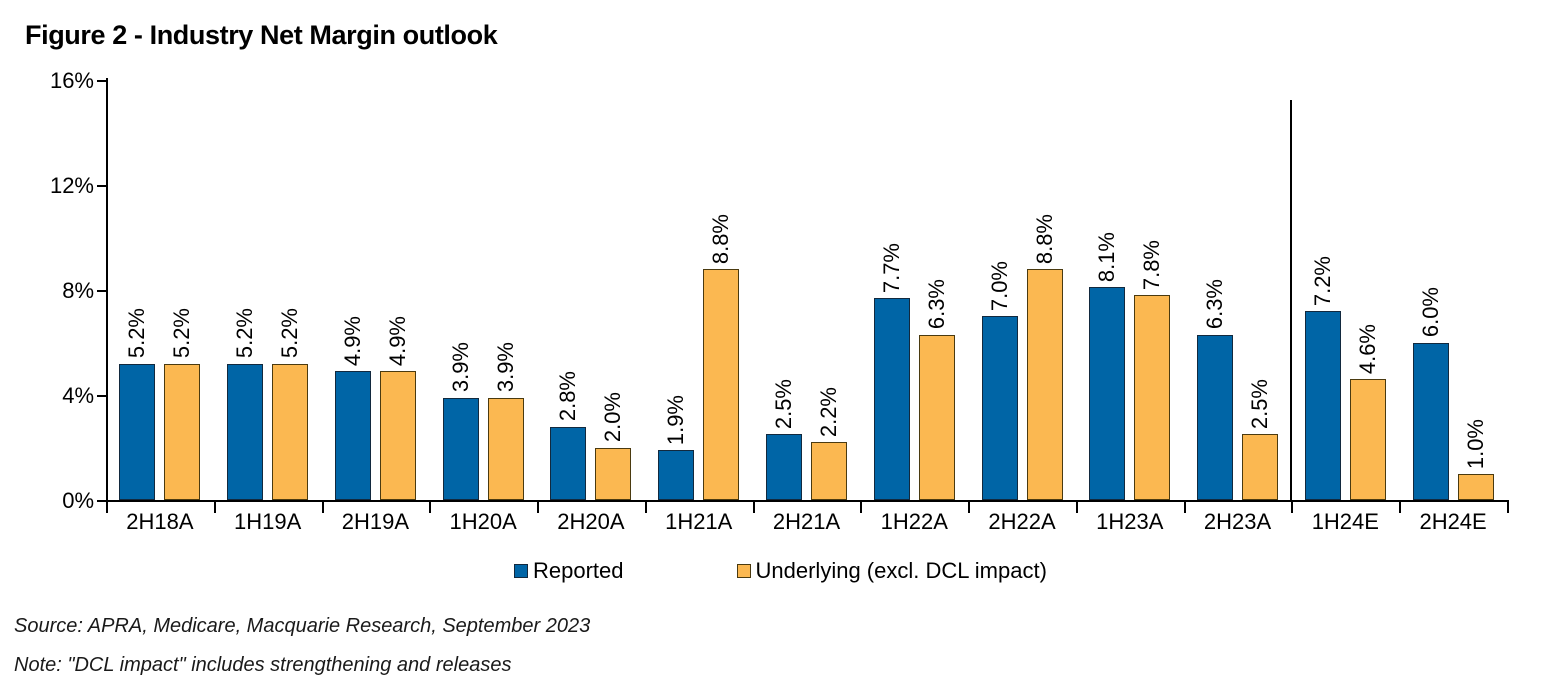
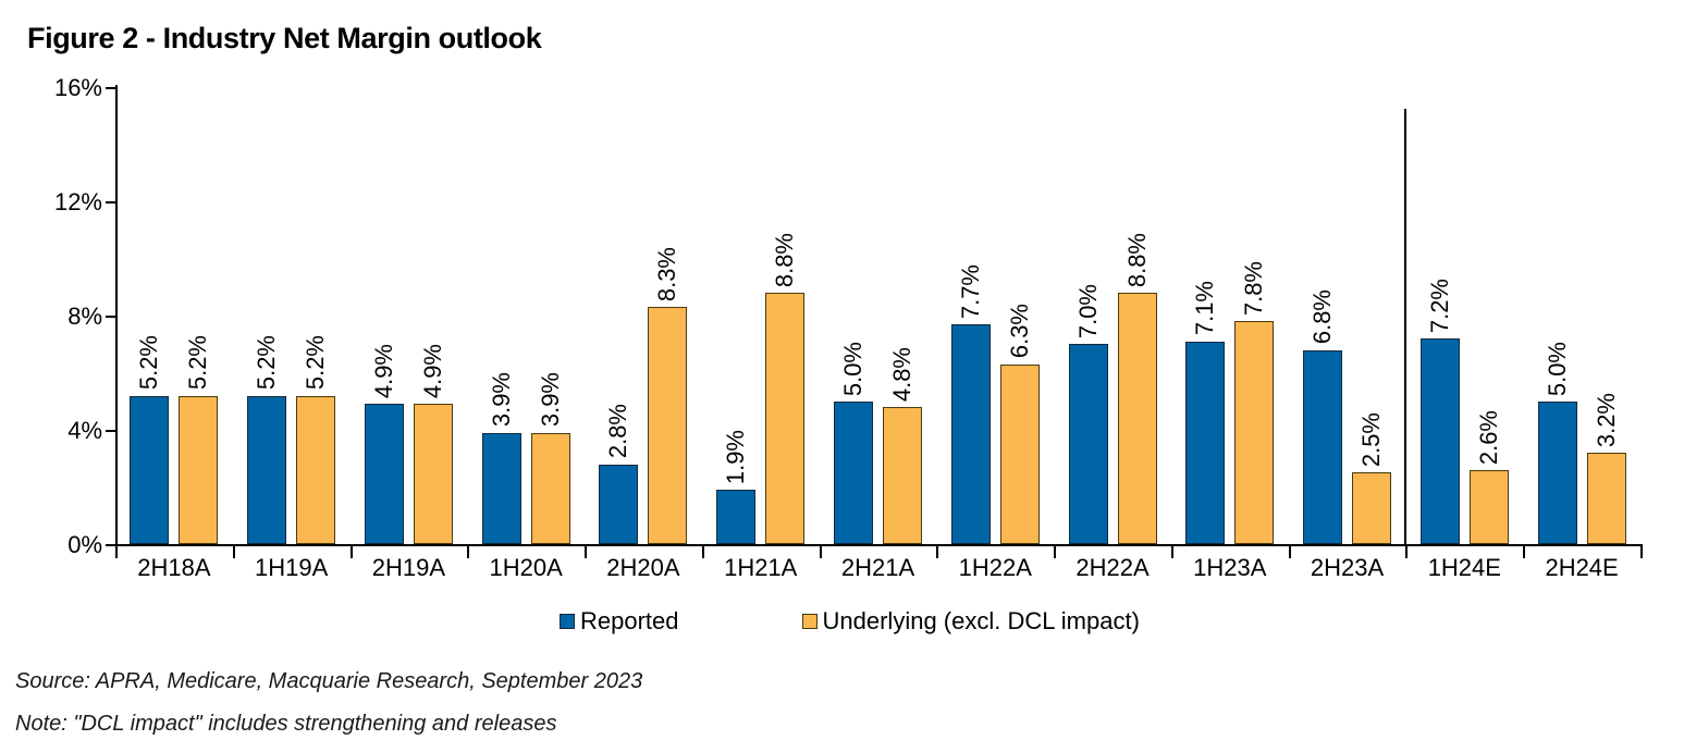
Underlying (excl. DCL impact)/2H20A: 2.0% -> 8.3%
Reported/2H21A: 2.5% -> 5.0%
Underlying (excl. DCL impact)/2H21A: 2.2% -> 4.8%
Reported/1H23A: 8.1% -> 7.1%
Reported/2H23A: 6.3% -> 6.8%
Underlying (excl. DCL impact)/1H24E: 4.6% -> 2.6%
Reported/2H24E: 6.0% -> 5.0%
Underlying (excl. DCL impact)/2H24E: 1.0% -> 3.2%
